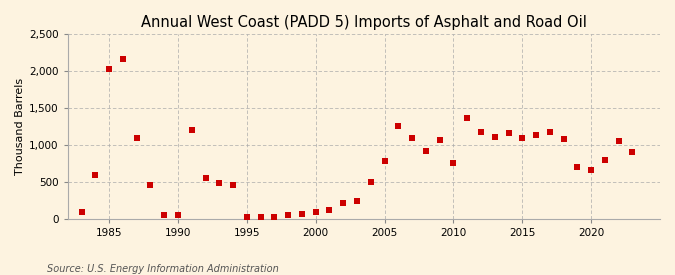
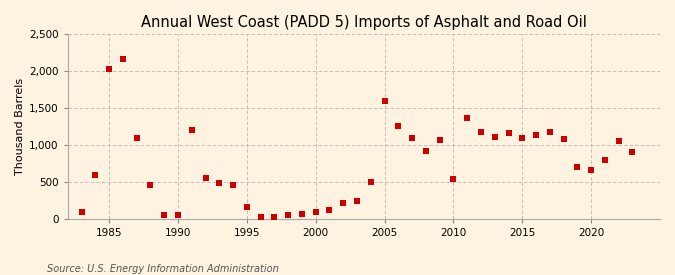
1995: 30 -> 160
2005: 780 -> 1,600
2010: 760 -> 540
